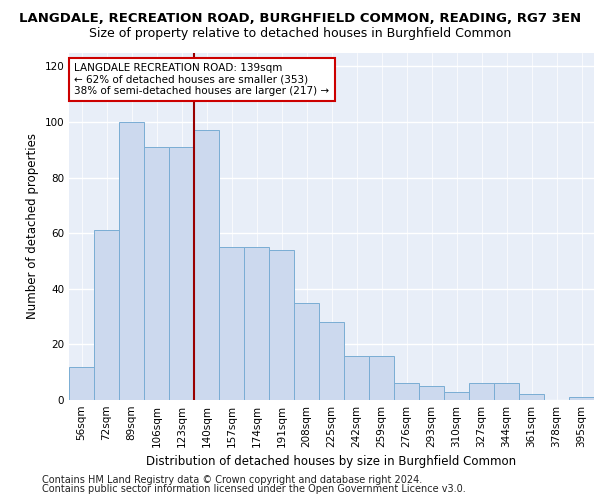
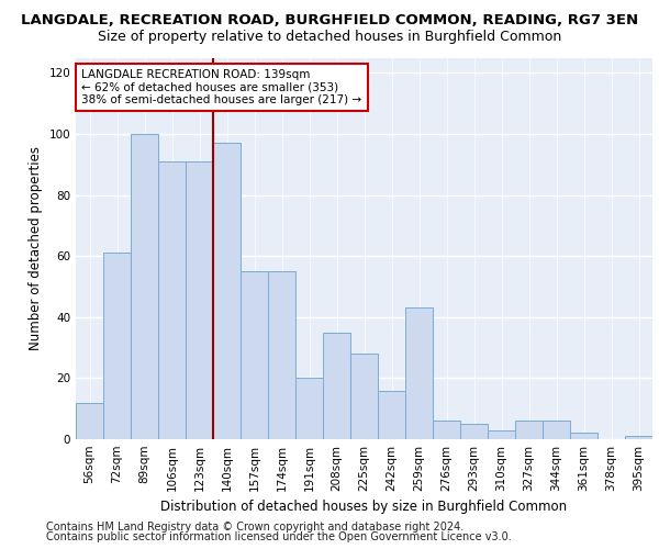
191sqm: 54 -> 20
259sqm: 16 -> 43
